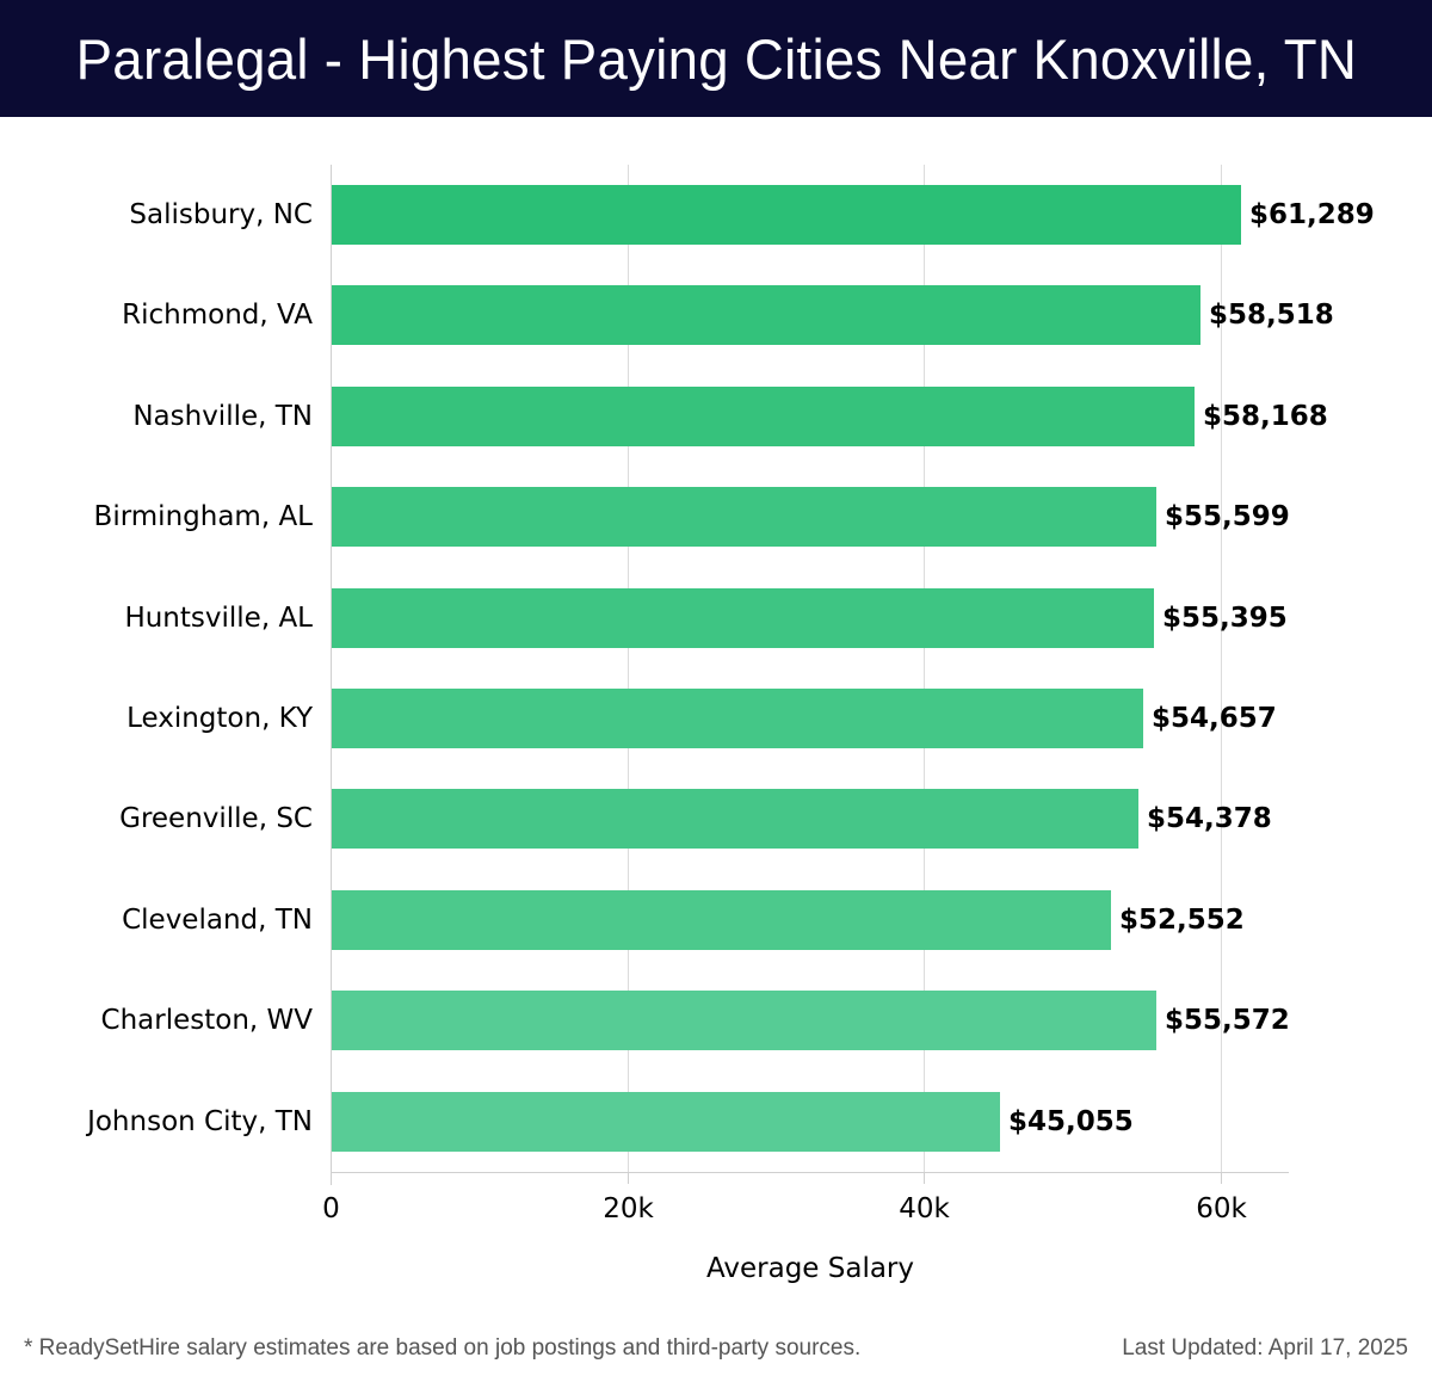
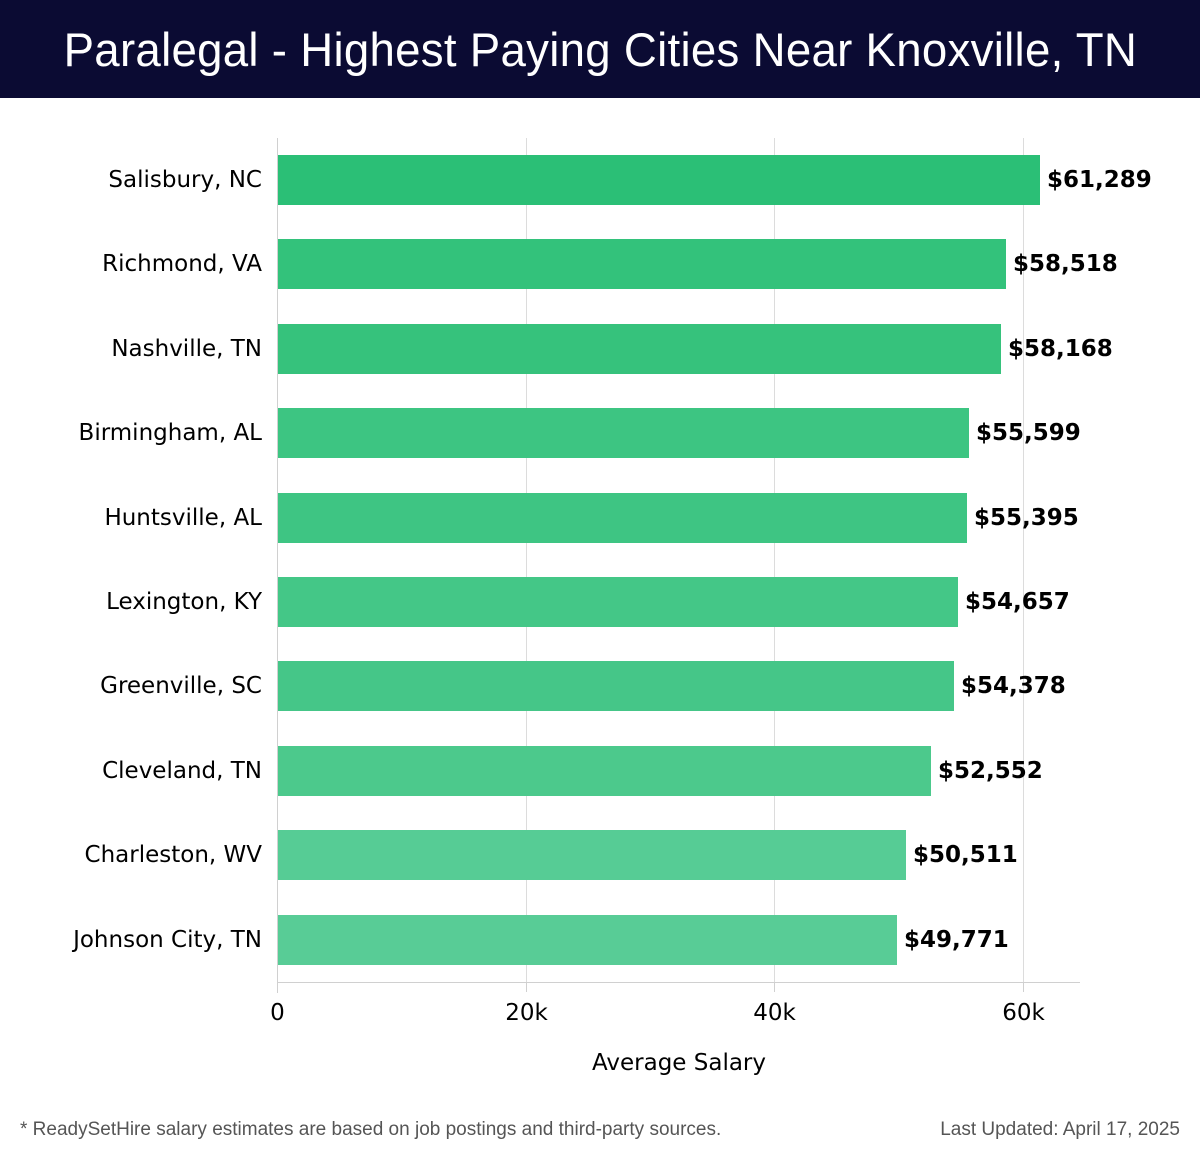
Charleston, WV: $55,572 -> $50,511
Johnson City, TN: $45,055 -> $49,771
